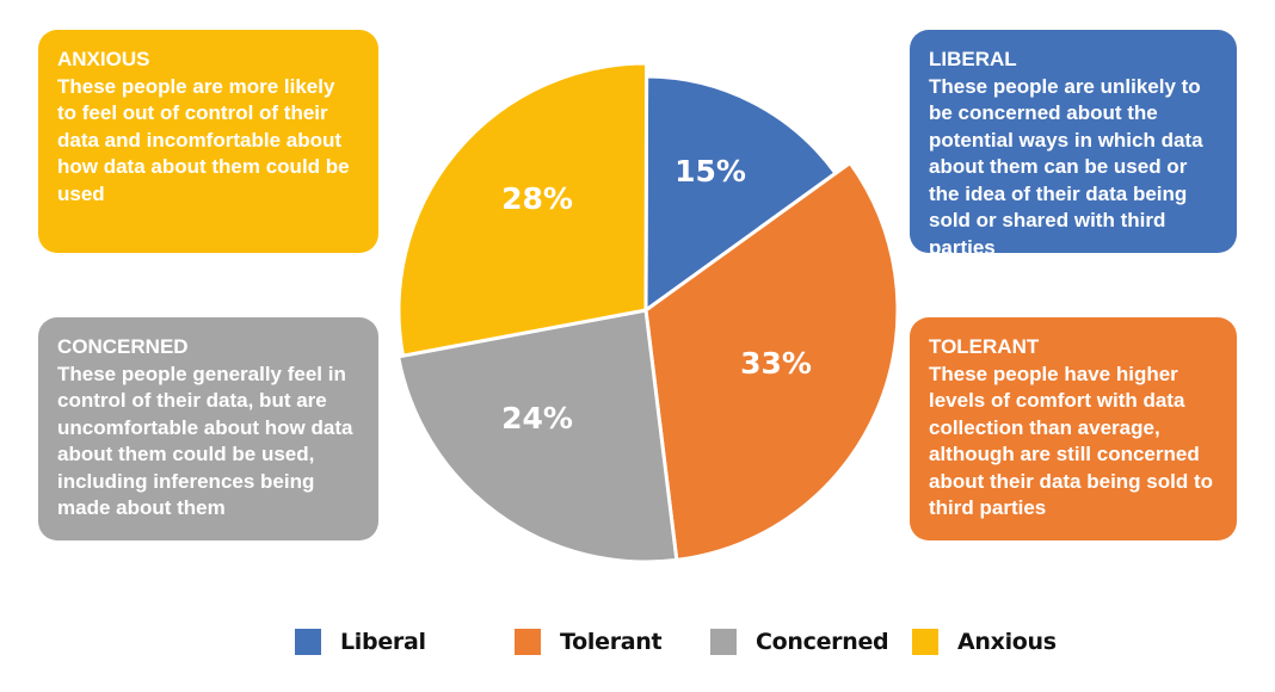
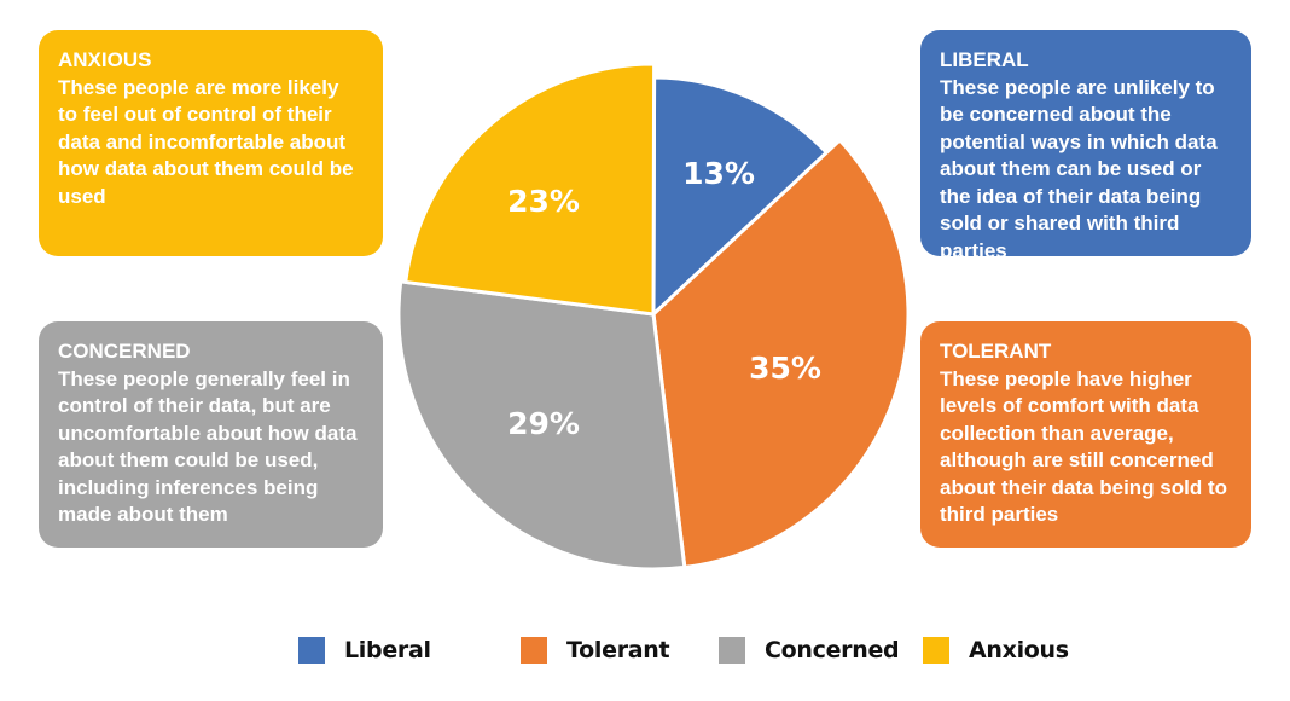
Liberal: 15% -> 13%
Tolerant: 33% -> 35%
Concerned: 24% -> 29%
Anxious: 28% -> 23%
